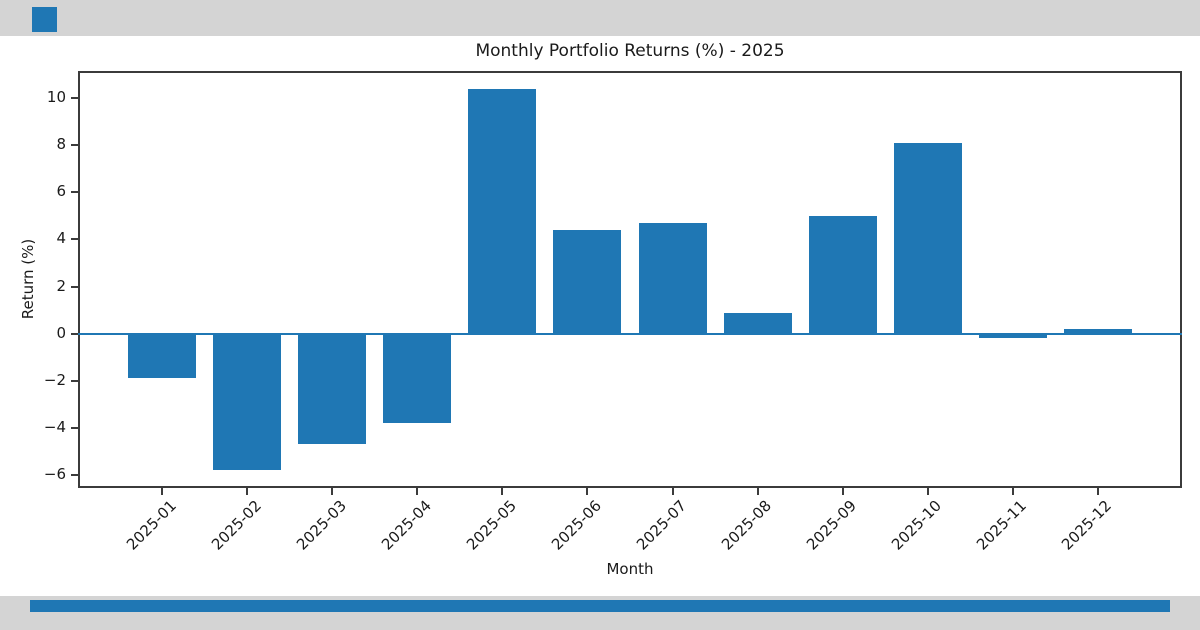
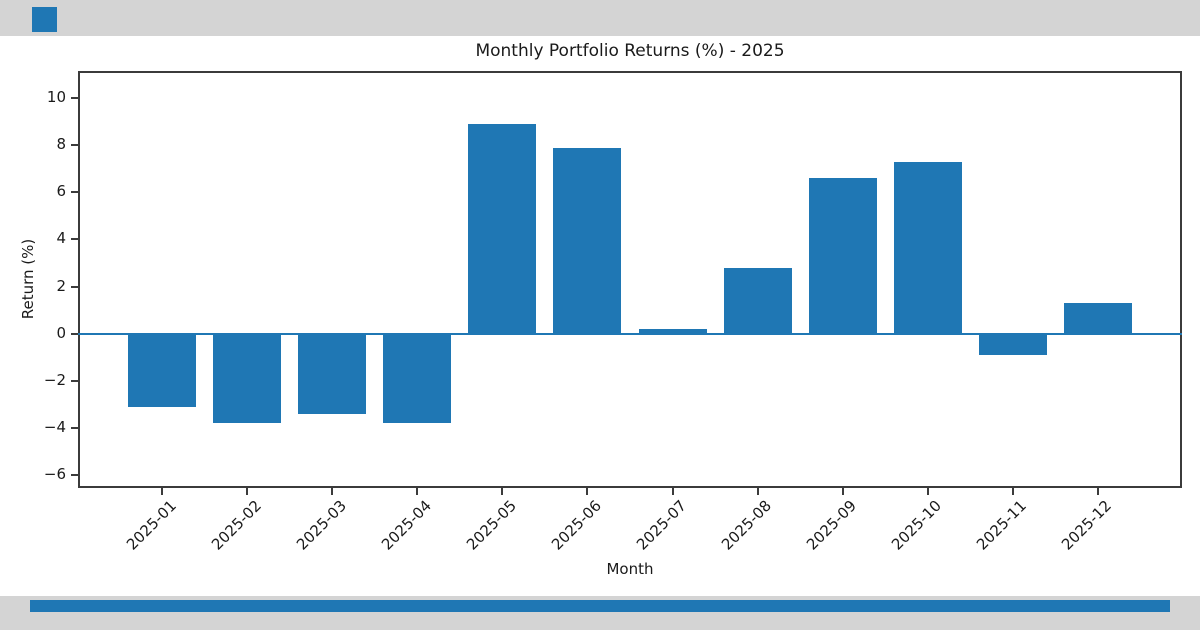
2025-01: -1.9 -> -3.1
2025-02: -5.8 -> -3.8
2025-03: -4.7 -> -3.4
2025-05: 10.4 -> 8.9
2025-06: 4.4 -> 7.9
2025-07: 4.7 -> 0.2
2025-08: 0.9 -> 2.8
2025-09: 5.0 -> 6.6
2025-10: 8.1 -> 7.3
2025-11: -0.2 -> -0.9
2025-12: 0.2 -> 1.3
